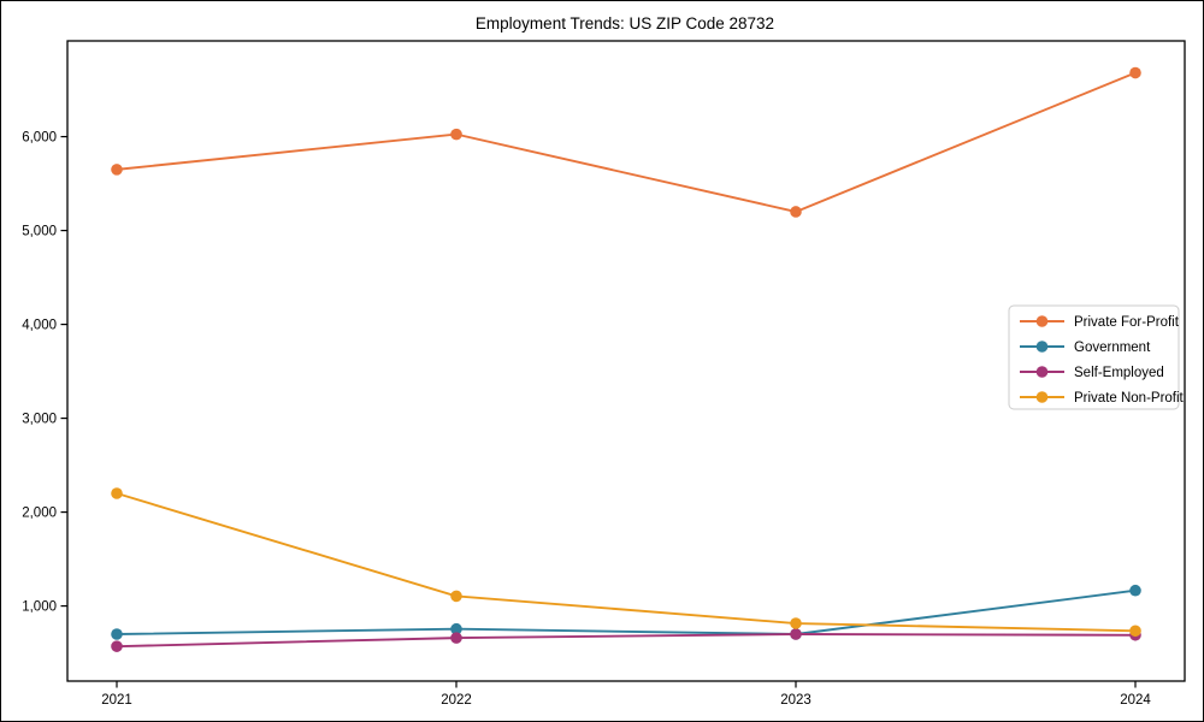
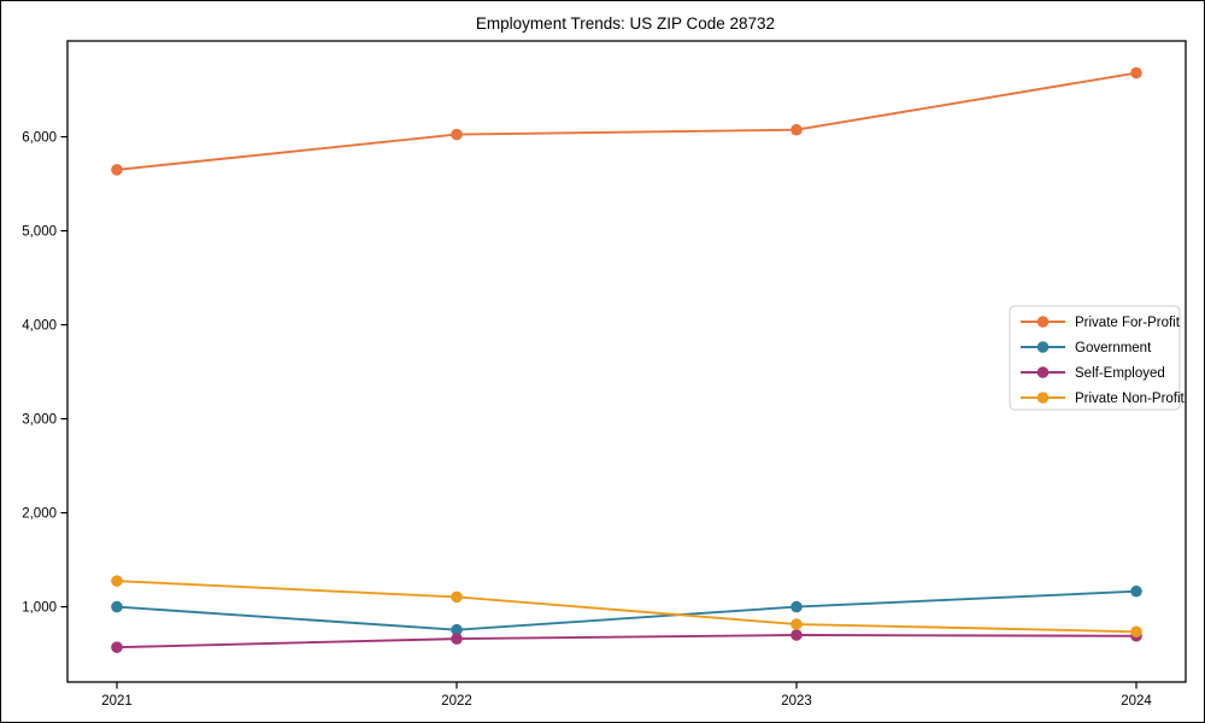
Government/2021: 700 -> 1000
Private Non-Profit/2021: 2200 -> 1300
Private For-Profit/2023: 5200 -> 6100
Government/2023: 700 -> 1000
